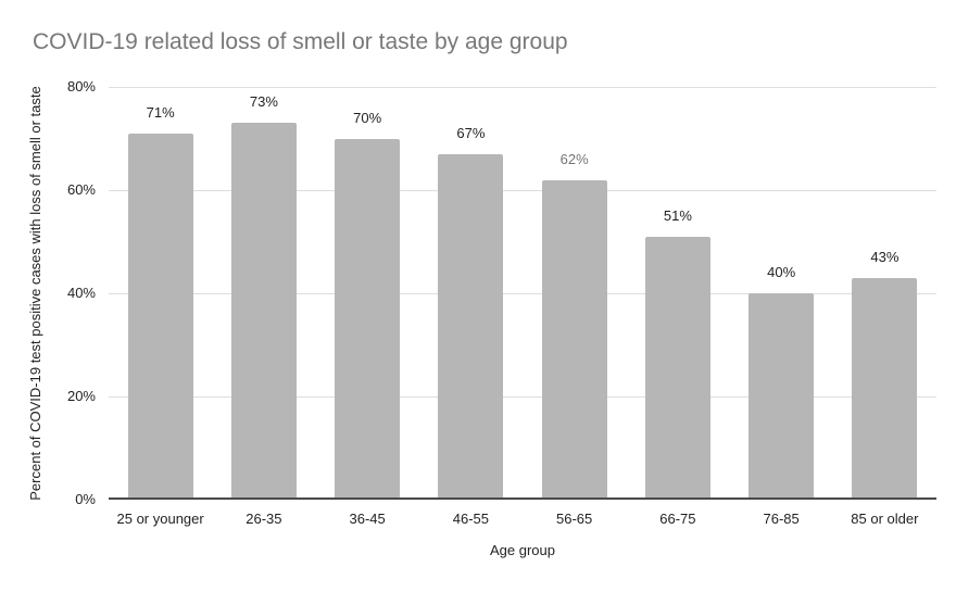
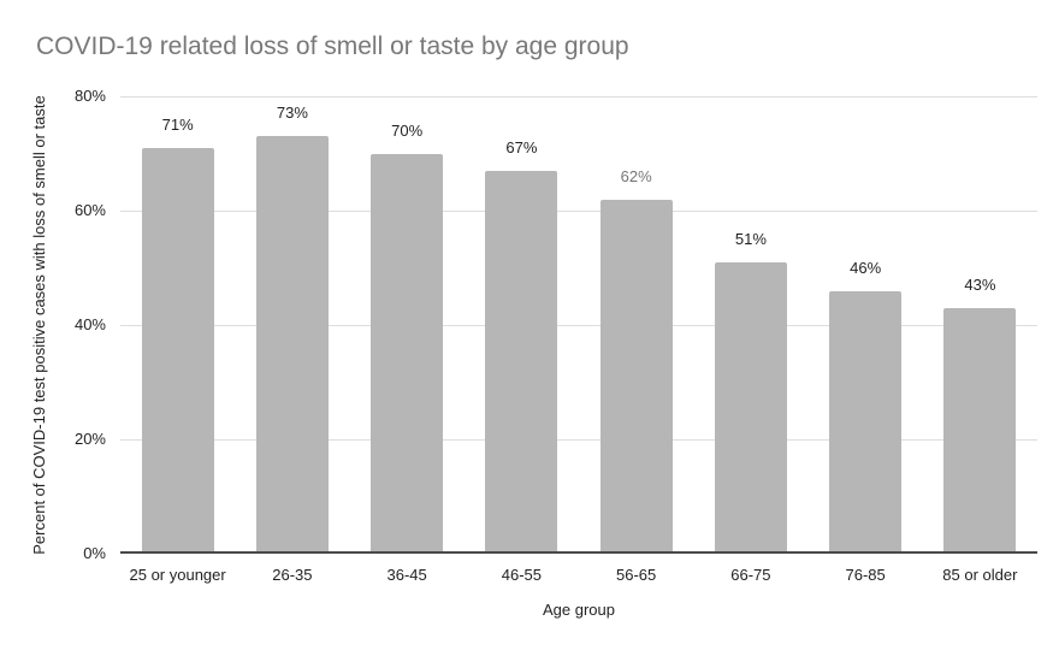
76-85: 40% -> 46%
